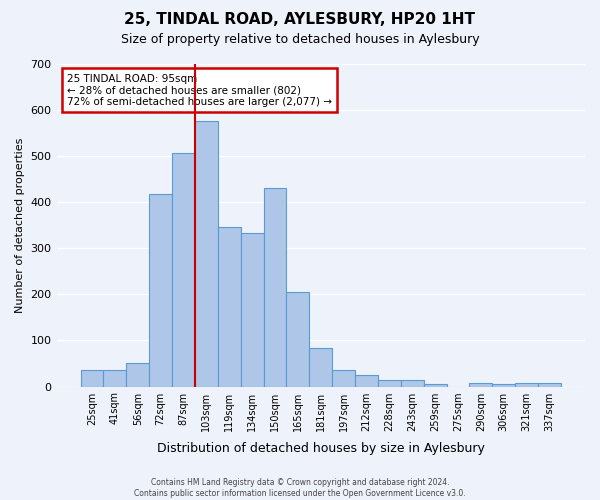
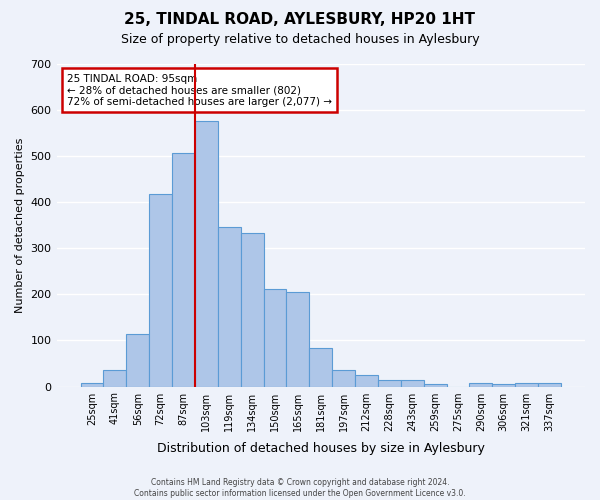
25sqm: 35 -> 8
56sqm: 50 -> 113
150sqm: 430 -> 212
